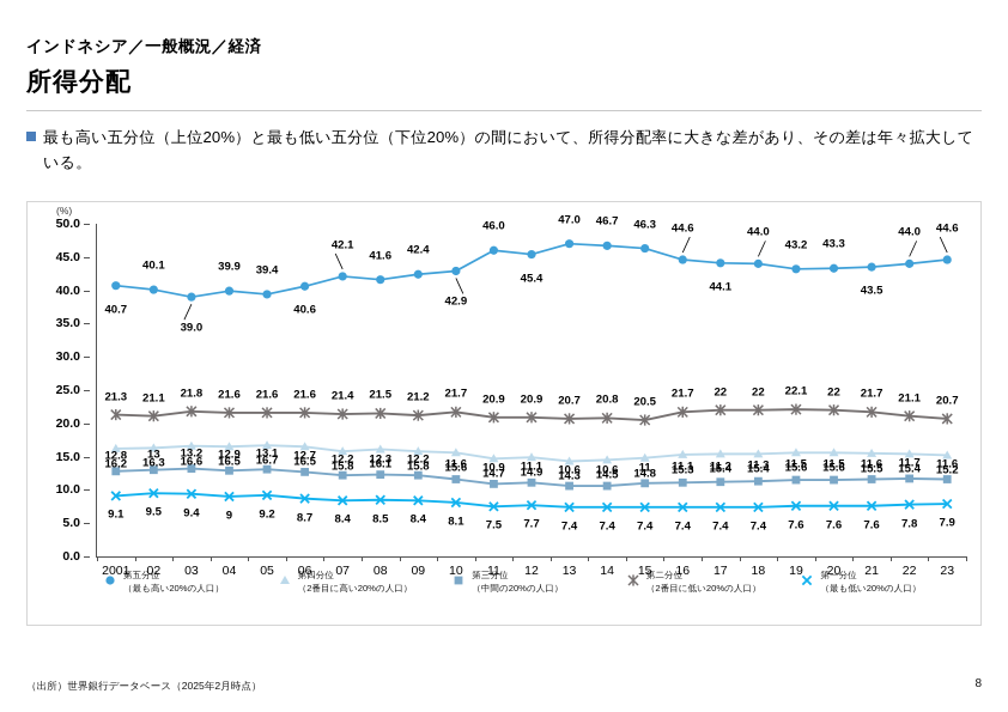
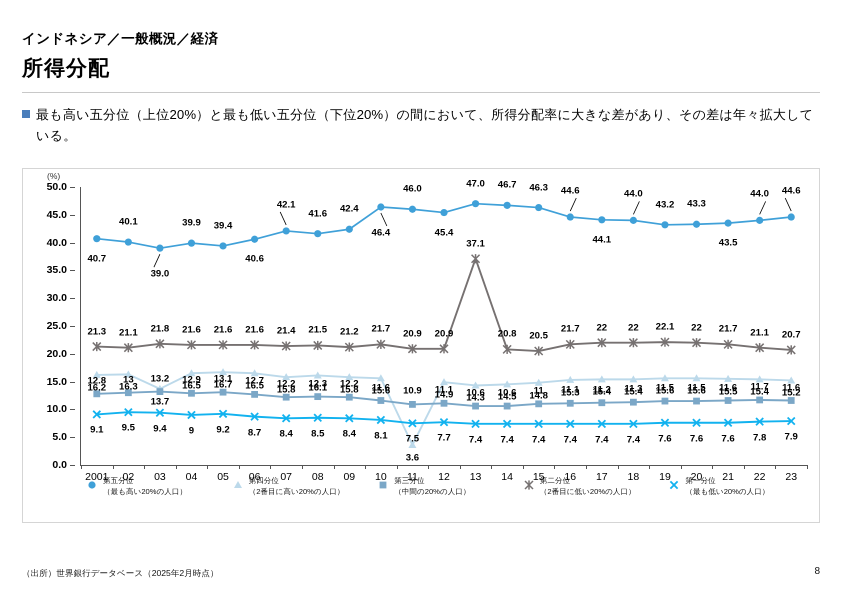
第四分位/03: 16.6 -> 13.7
第五分位/10: 42.9 -> 46.4
第四分位/11: 14.7 -> 3.6
第二分位/13: 20.7 -> 37.1
